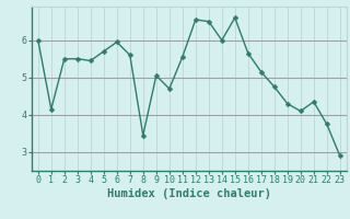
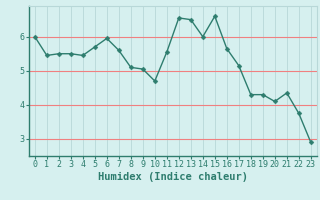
1: 4.15 -> 5.45
8: 3.45 -> 5.10
18: 4.75 -> 4.30
